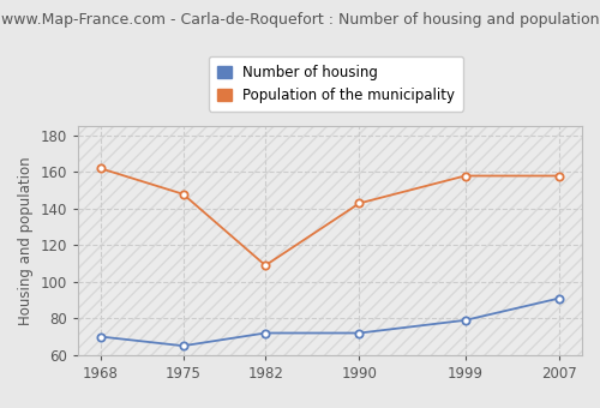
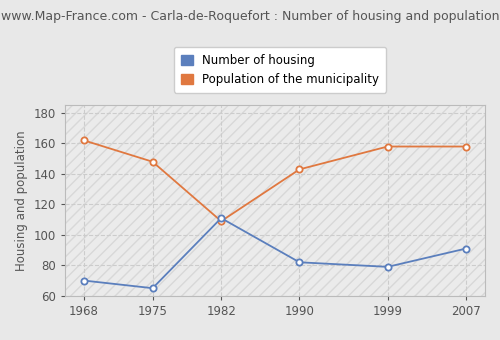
Number of housing/1982: 72 -> 111
Number of housing/1990: 72 -> 82
